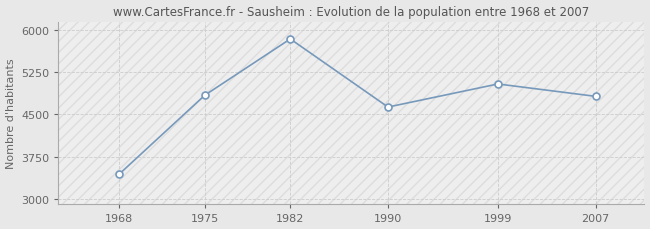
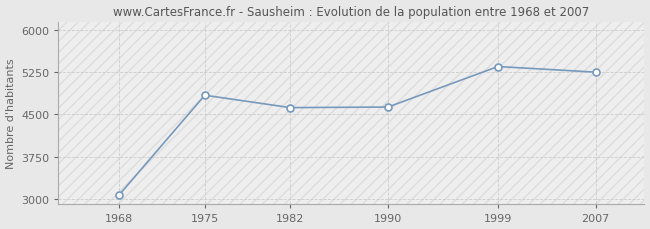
1968: 3440 -> 3070
1982: 5840 -> 4620
1999: 5040 -> 5350
2007: 4820 -> 5250
